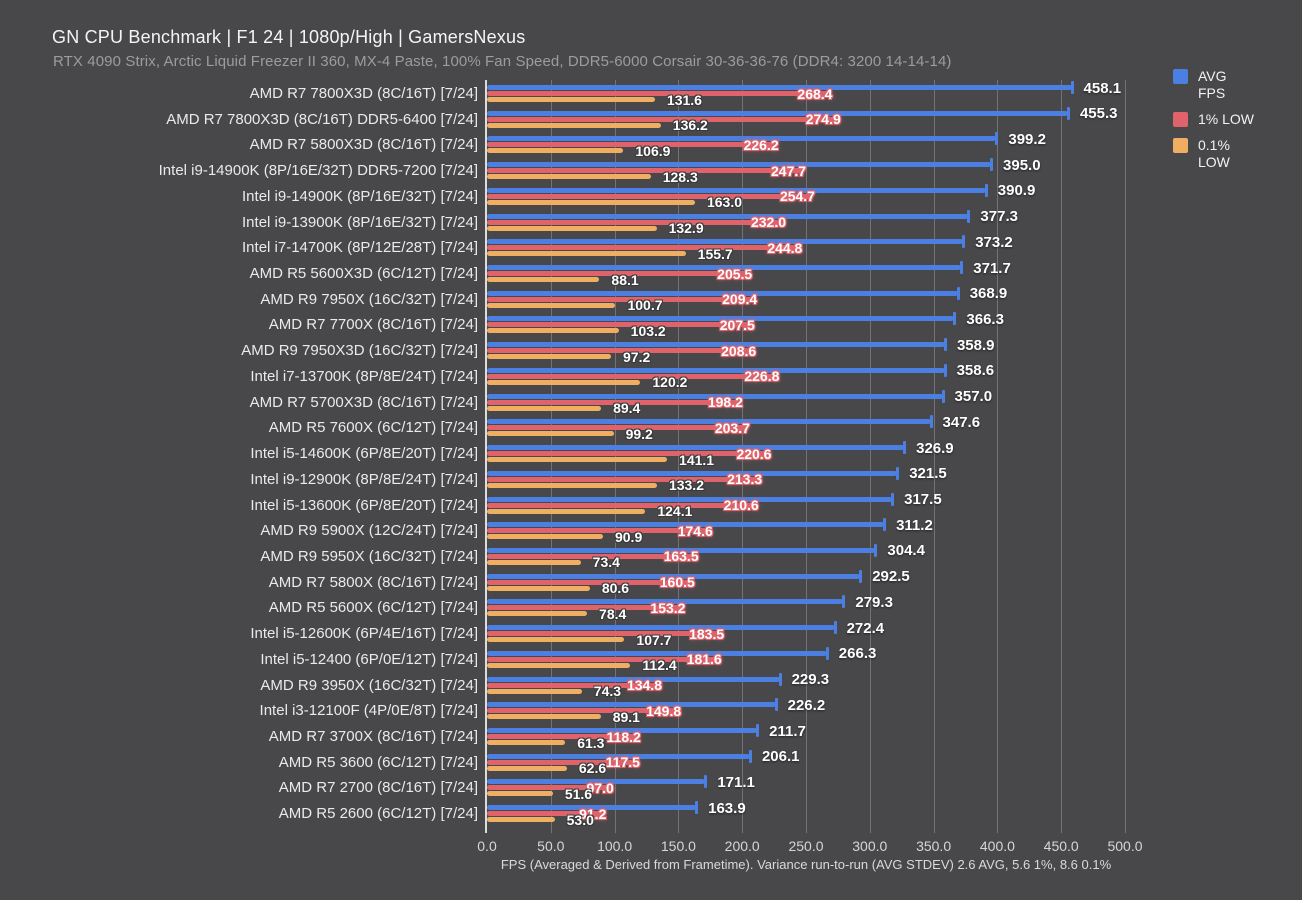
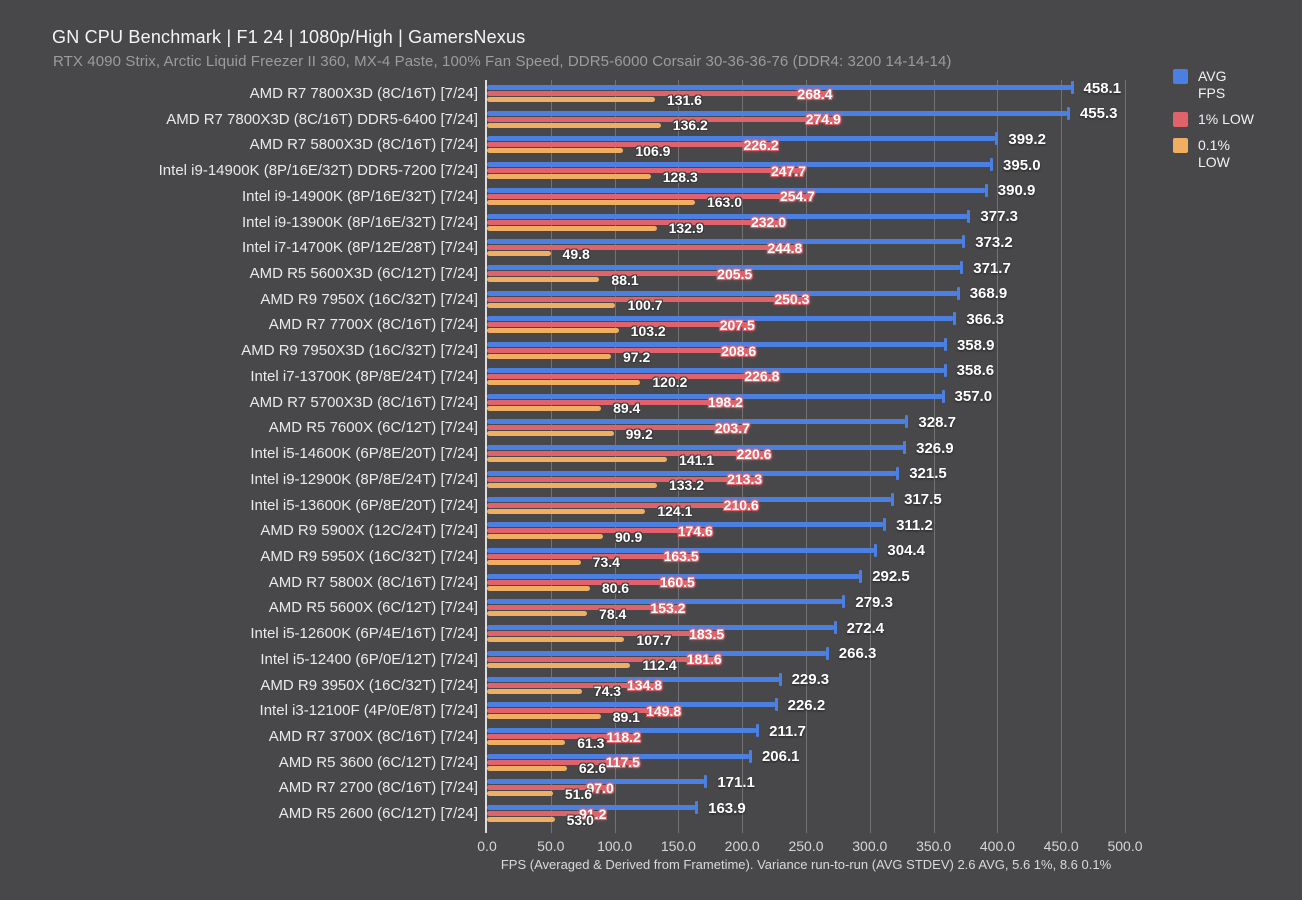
0.1% LOW/Intel i7-14700K (8P/12E/28T) [7/24]: 155.7 -> 49.8
1% LOW/AMD R9 7950X (16C/32T) [7/24]: 209.4 -> 250.3
AVG FPS/AMD R5 7600X (6C/12T) [7/24]: 347.6 -> 328.7
